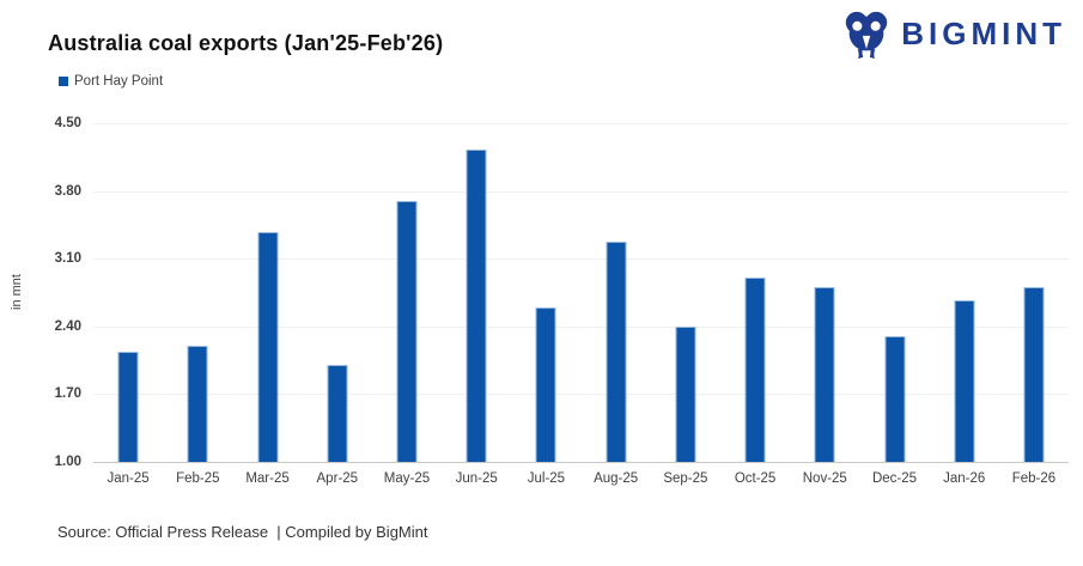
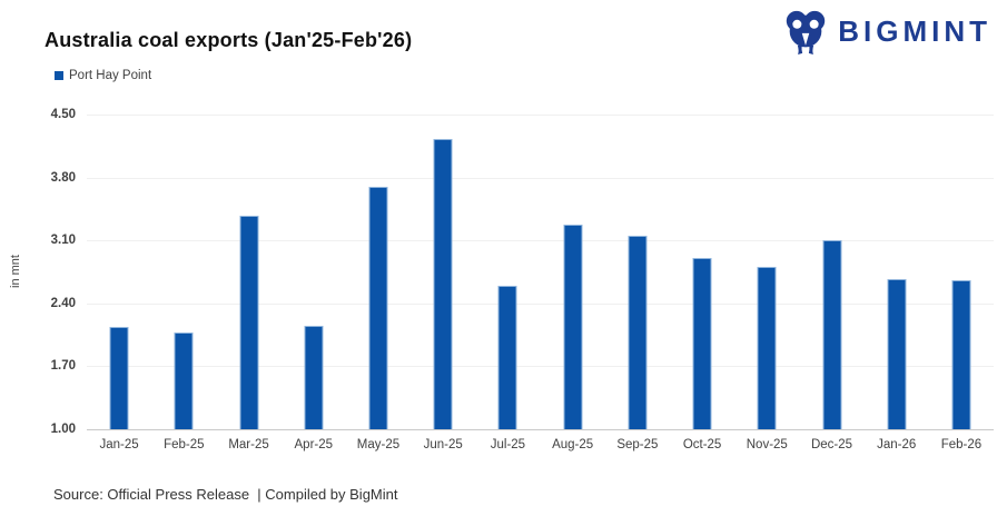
Feb-25: 2.2 -> 2.1
Apr-25: 2.0 -> 2.1
Sep-25: 2.4 -> 3.1
Dec-25: 2.3 -> 3.1
Feb-26: 2.8 -> 2.7
